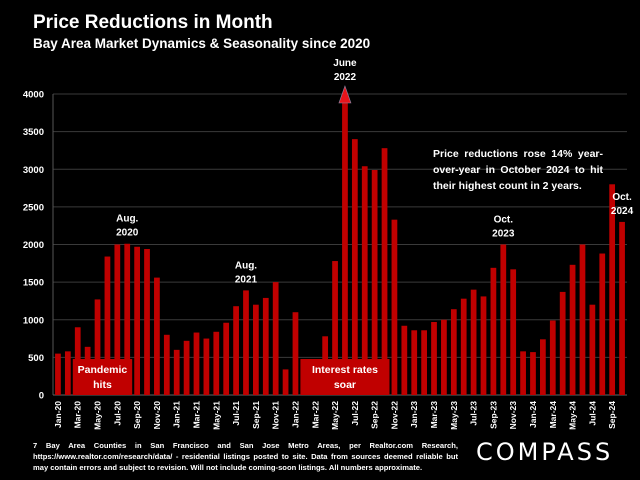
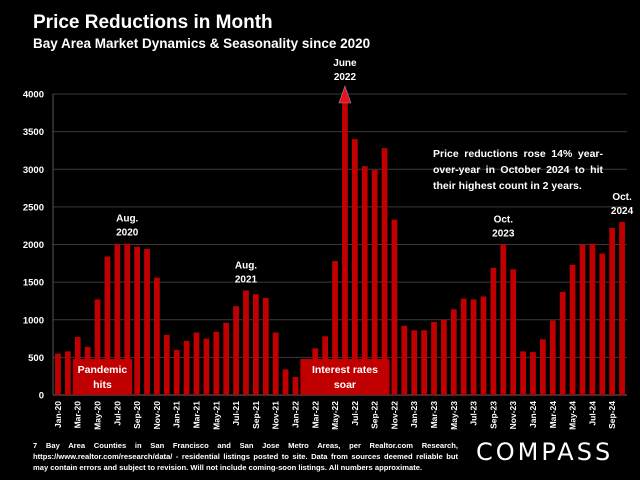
Mar-20: 900 -> 800
Sep-21: 1200 -> 1300
Nov-21: 1500 -> 800
Jan-22: 1100 -> 200
Mar-22: 400 -> 600
Jul-23: 1400 -> 1300
Jul-24: 1200 -> 2000
Sep-24: 2800 -> 2200
